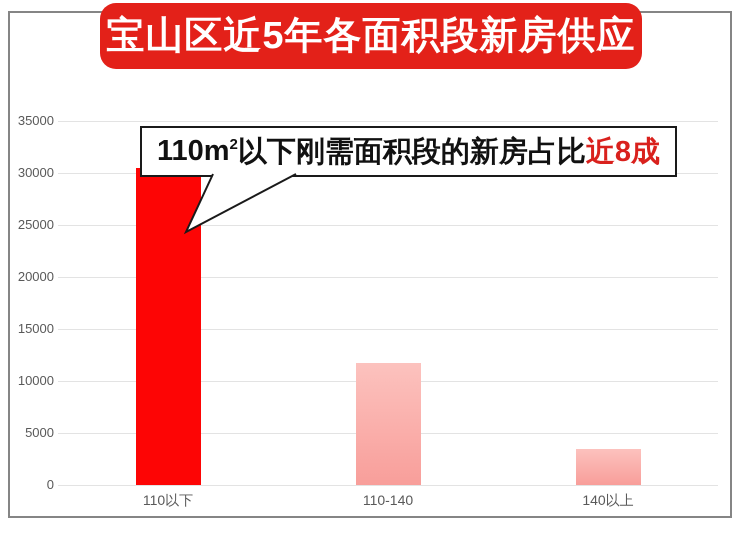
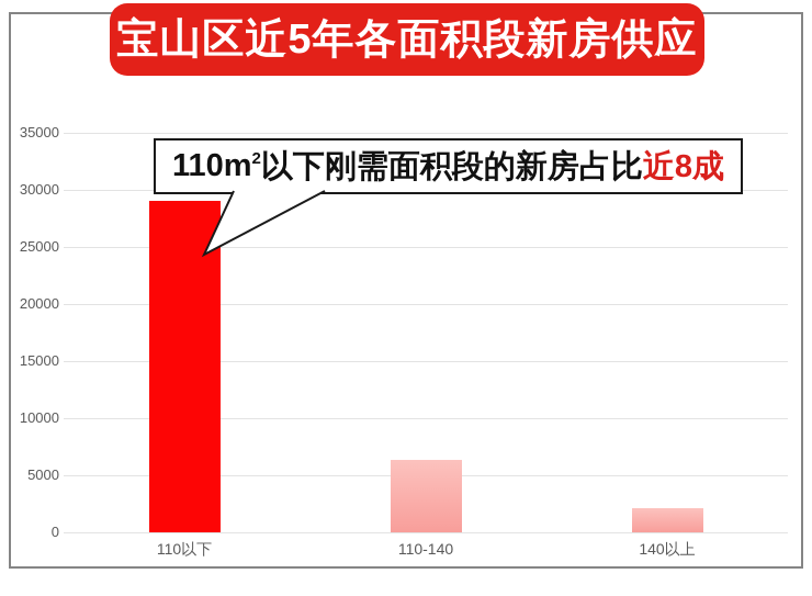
110以下: 30500 -> 29000
110-140: 11700 -> 6300
140以上: 3500 -> 2100
